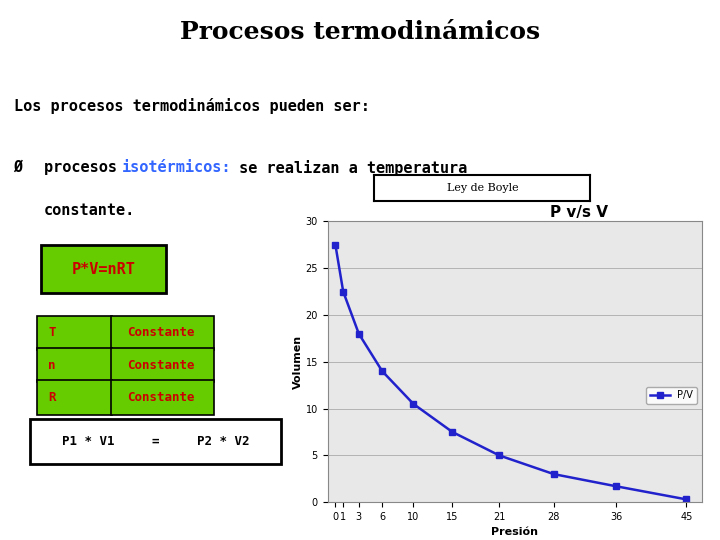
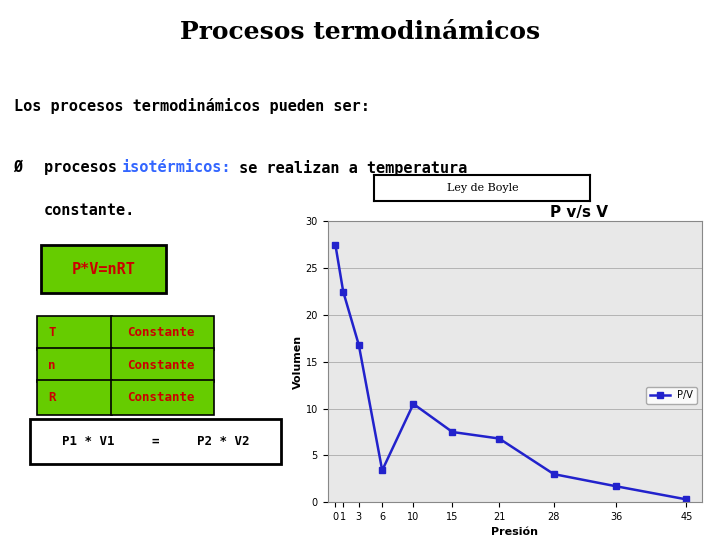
3: 18.0 -> 16.8
6: 14.0 -> 3.4
21: 5.0 -> 6.8
